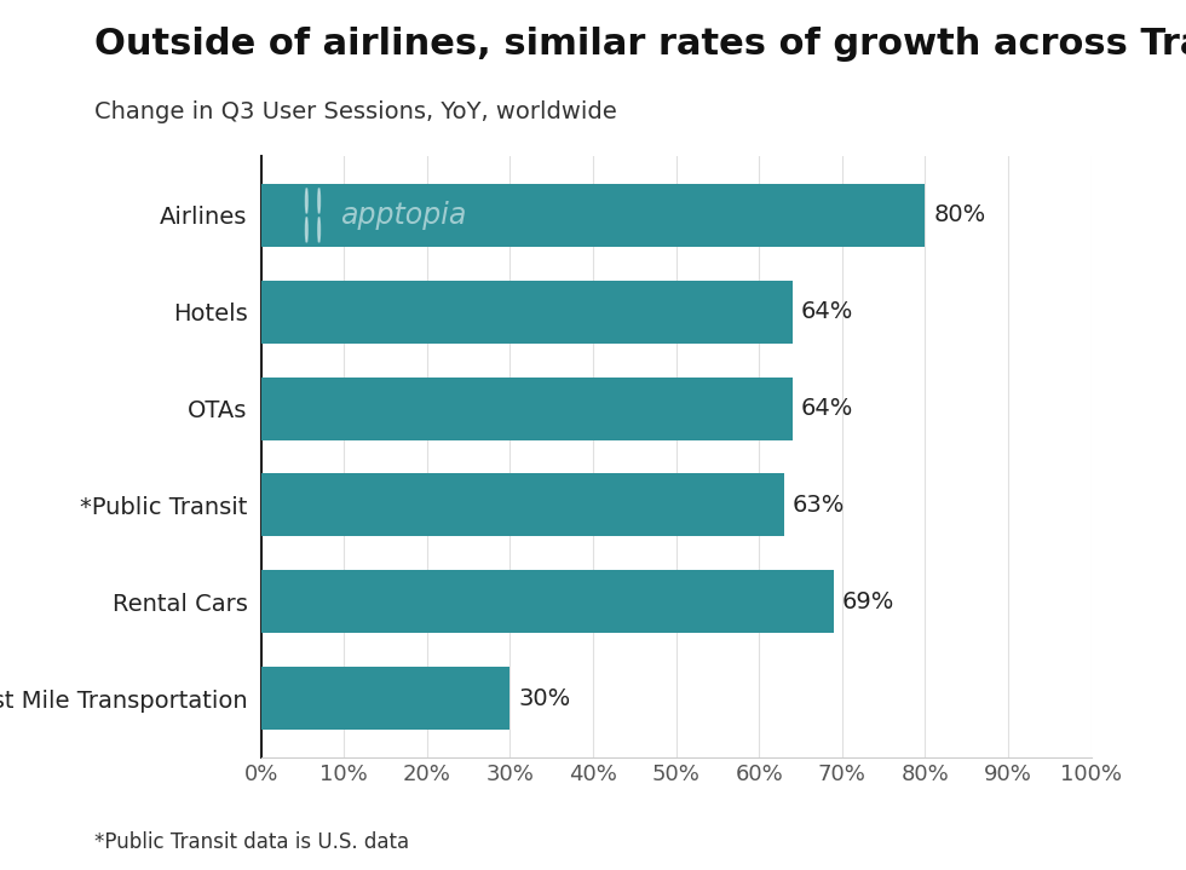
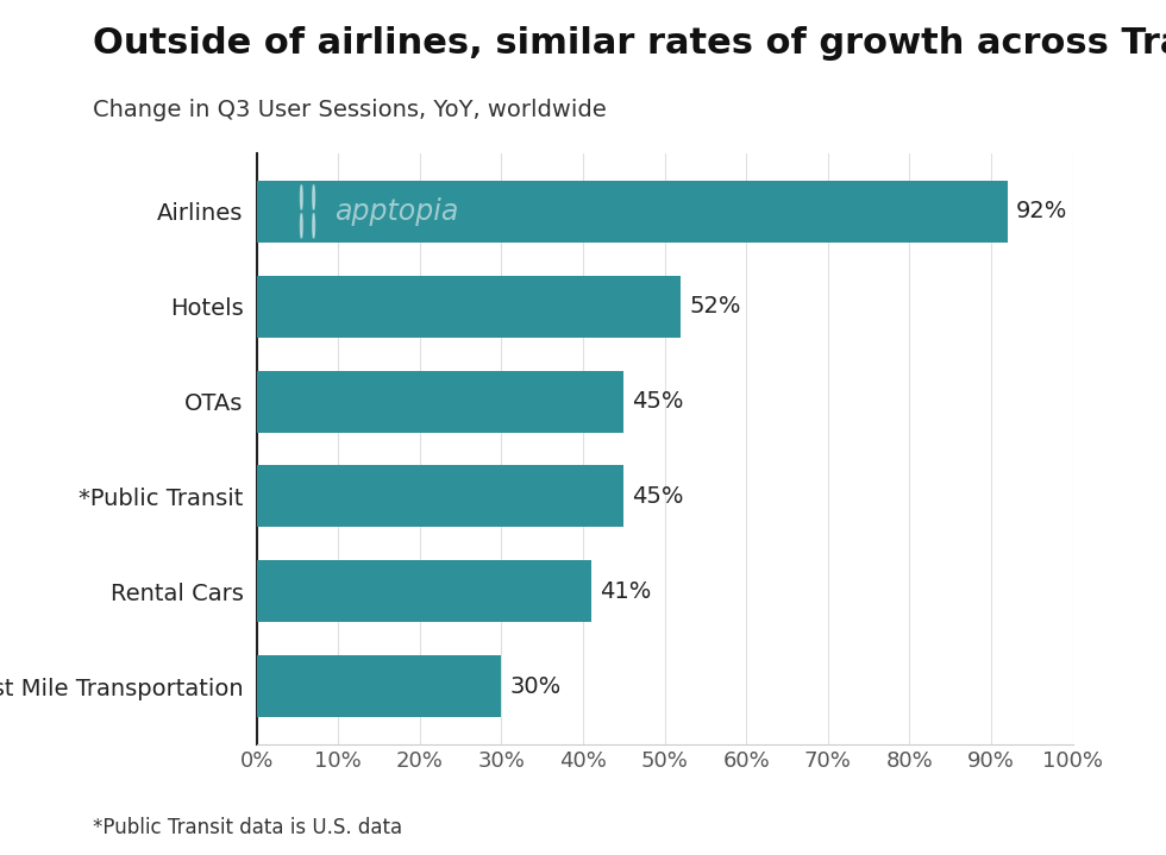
Airlines: 80% -> 92%
Hotels: 64% -> 52%
OTAs: 64% -> 45%
*Public Transit: 63% -> 45%
Rental Cars: 69% -> 41%
